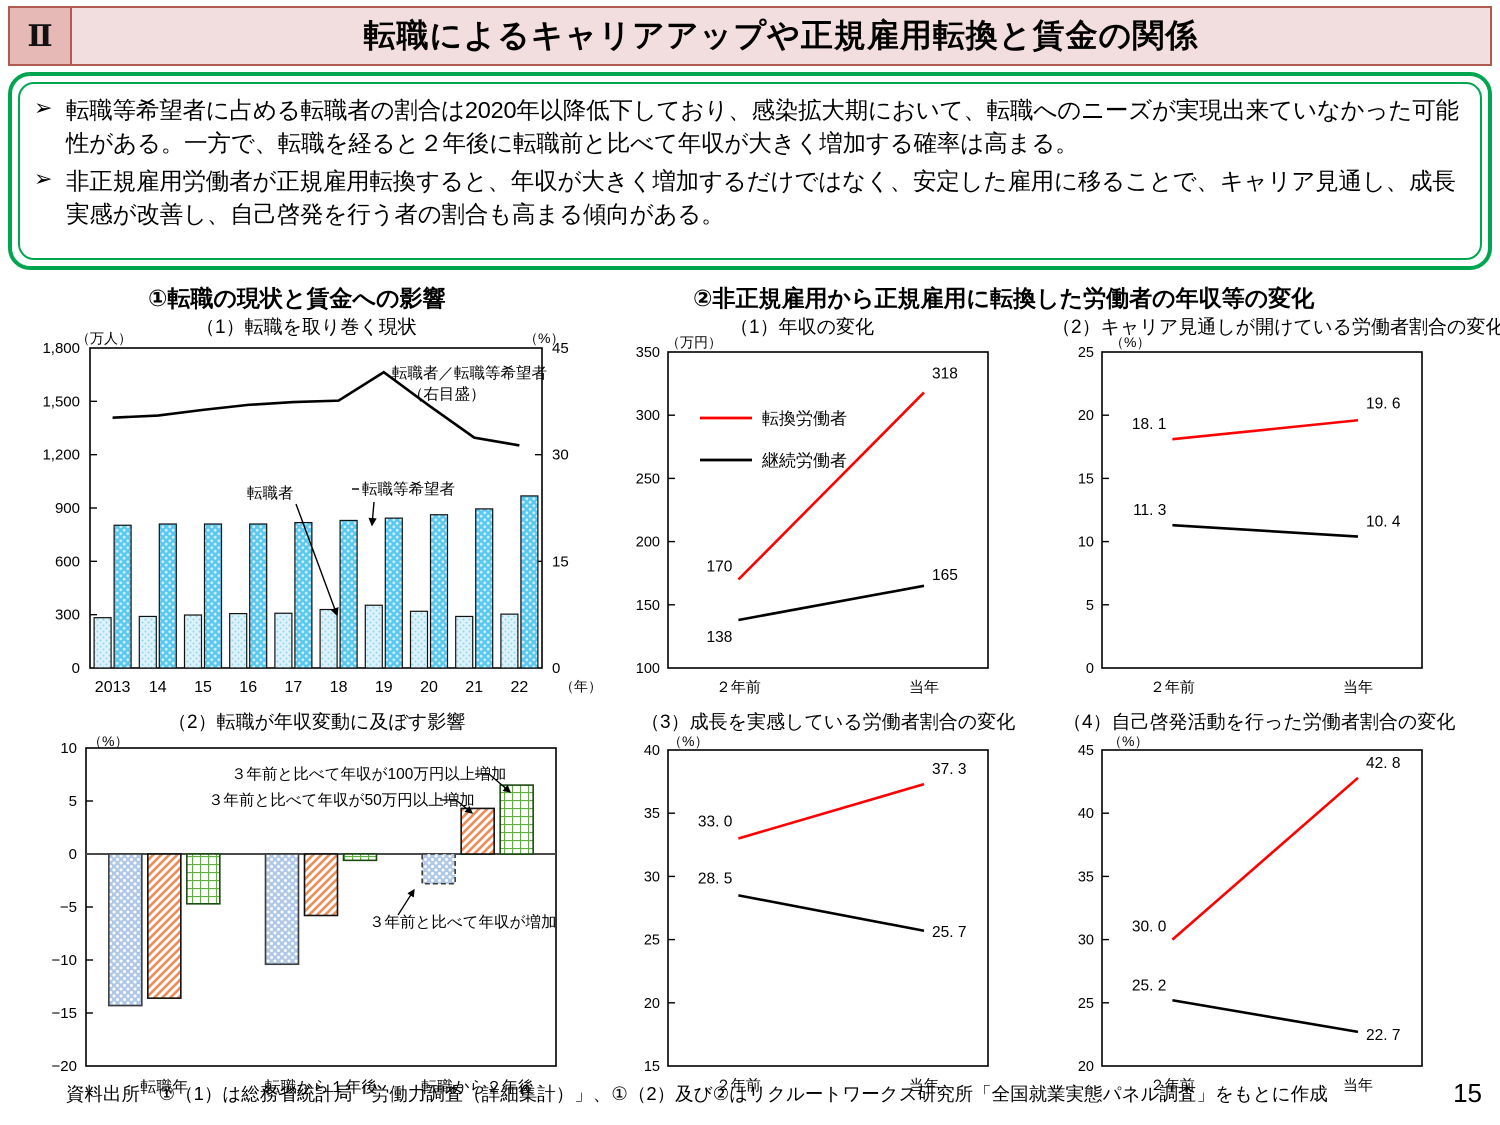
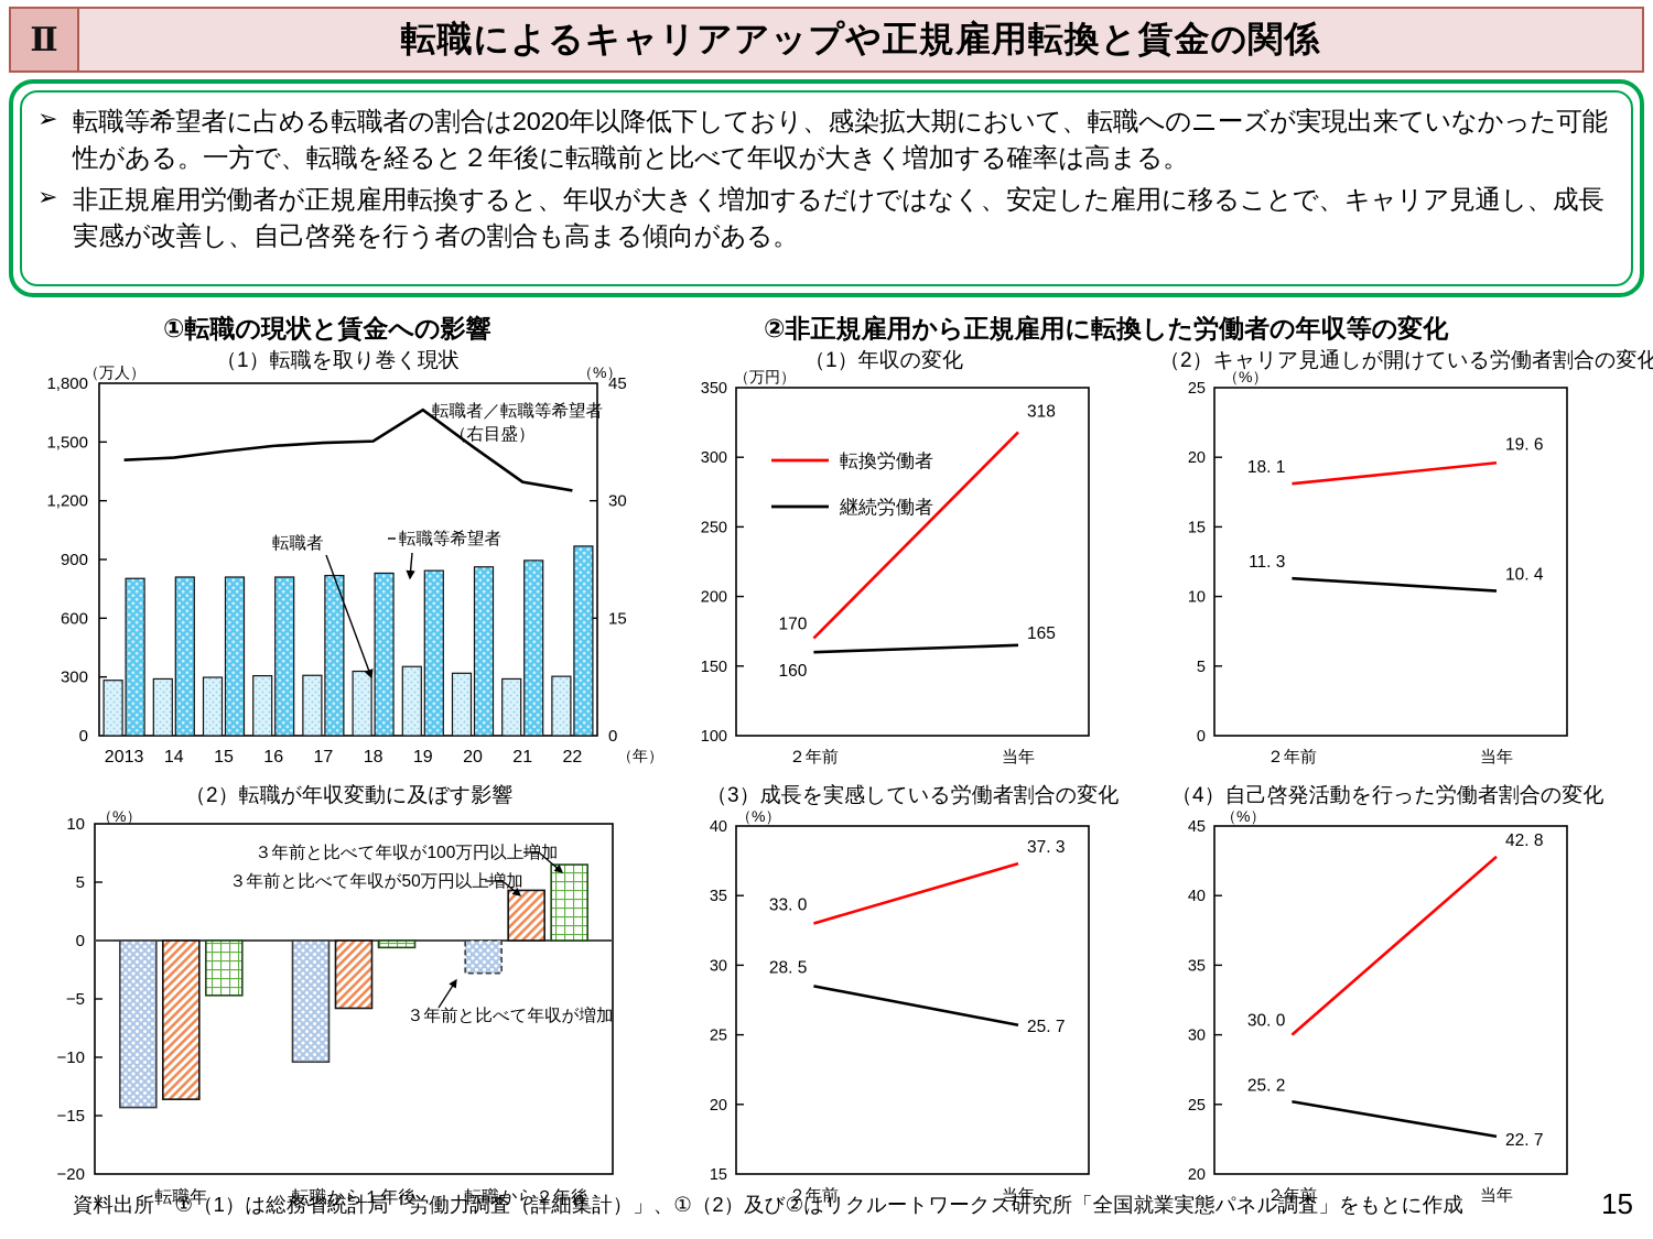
（1）年収の変化/継続労働者/２年前: 138 -> 160
